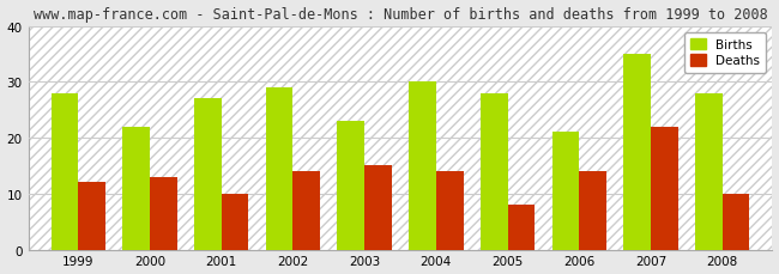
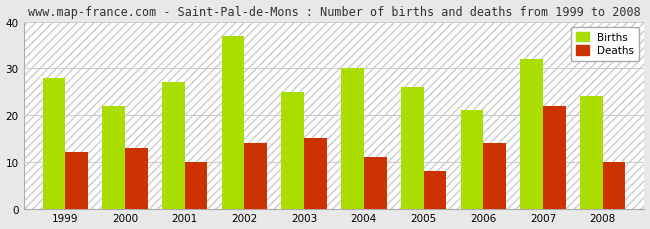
Births/2002: 29 -> 37
Births/2003: 23 -> 25
Deaths/2004: 14 -> 11
Births/2005: 28 -> 26
Births/2007: 35 -> 32
Births/2008: 28 -> 24
